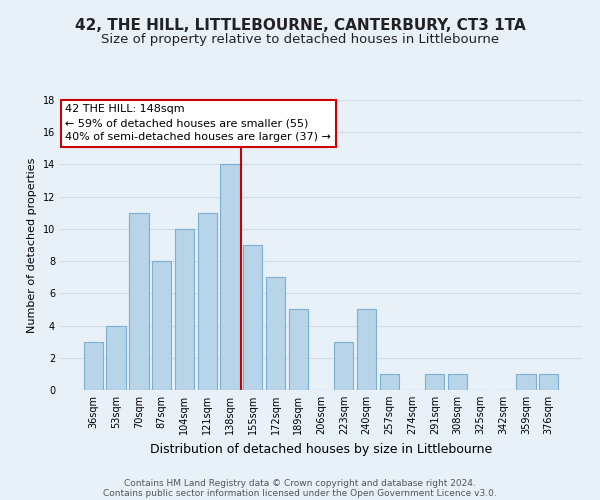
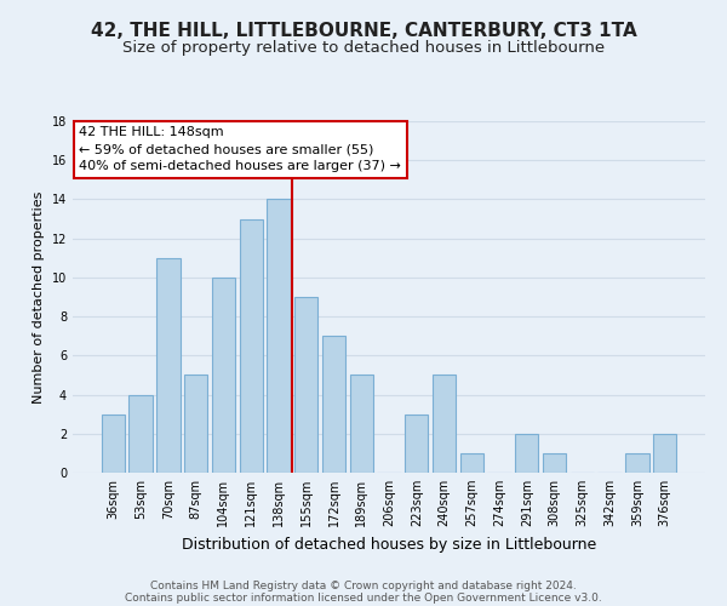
87sqm: 8 -> 5
121sqm: 11 -> 13
291sqm: 1 -> 2
376sqm: 1 -> 2
